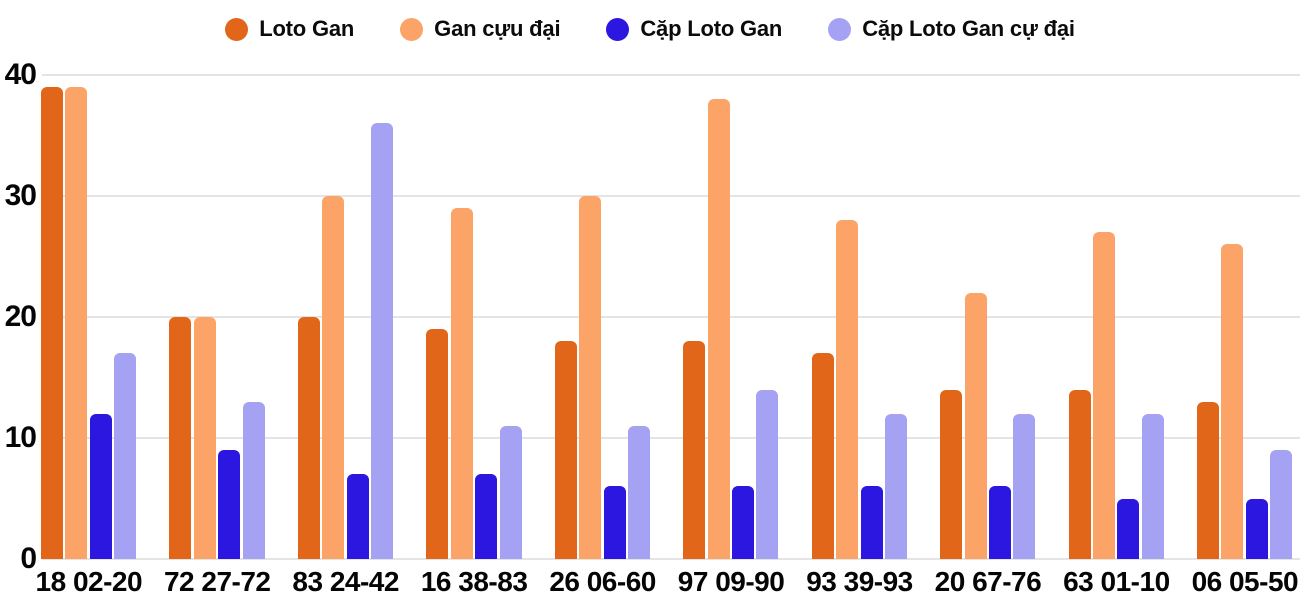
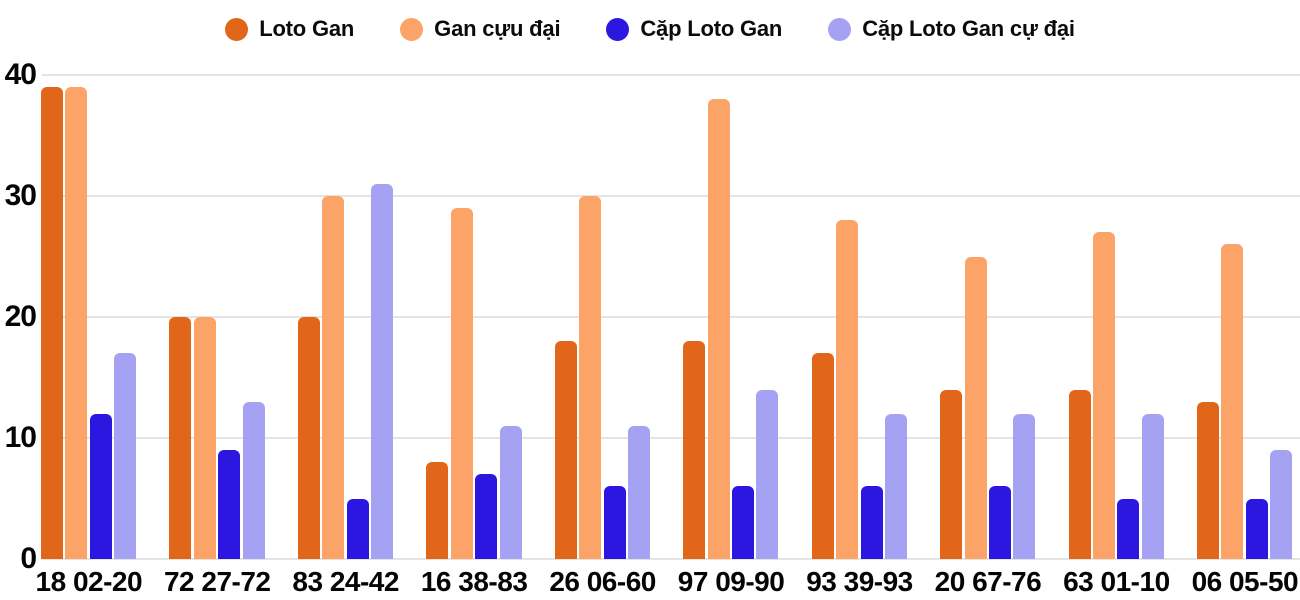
Cặp Loto Gan/83 24-42: 7 -> 5
Cặp Loto Gan cự đại/83 24-42: 36 -> 31
Loto Gan/16 38-83: 19 -> 8
Gan cựu đại/20 67-76: 22 -> 25
